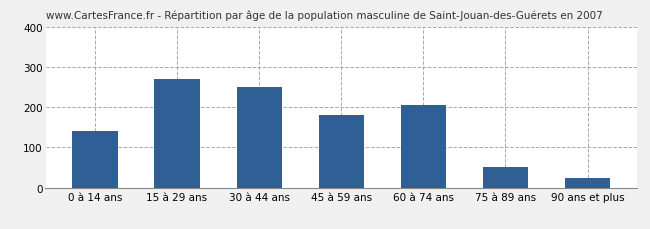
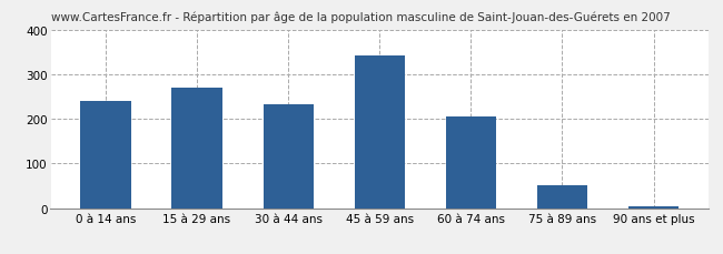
0 à 14 ans: 140 -> 240
30 à 44 ans: 250 -> 232
45 à 59 ans: 180 -> 342
90 ans et plus: 25 -> 5
